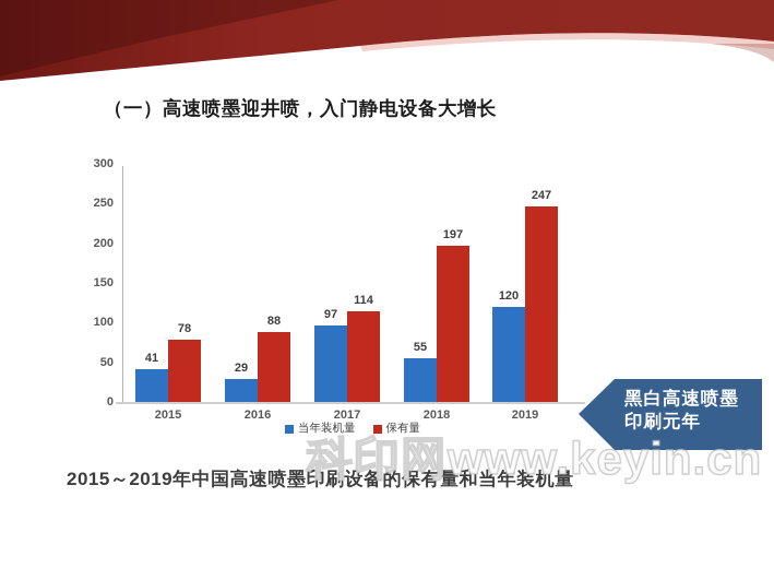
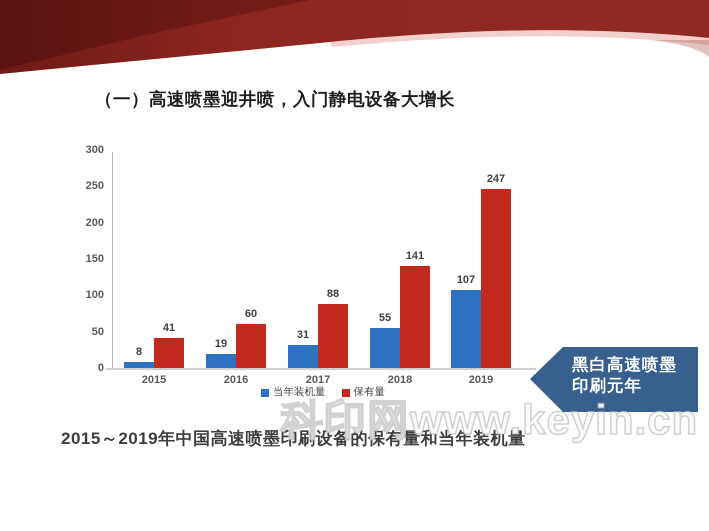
当年装机量/2015: 41 -> 8
保有量/2015: 78 -> 41
当年装机量/2016: 29 -> 19
保有量/2016: 88 -> 60
当年装机量/2017: 97 -> 31
保有量/2017: 114 -> 88
保有量/2018: 197 -> 141
当年装机量/2019: 120 -> 107
